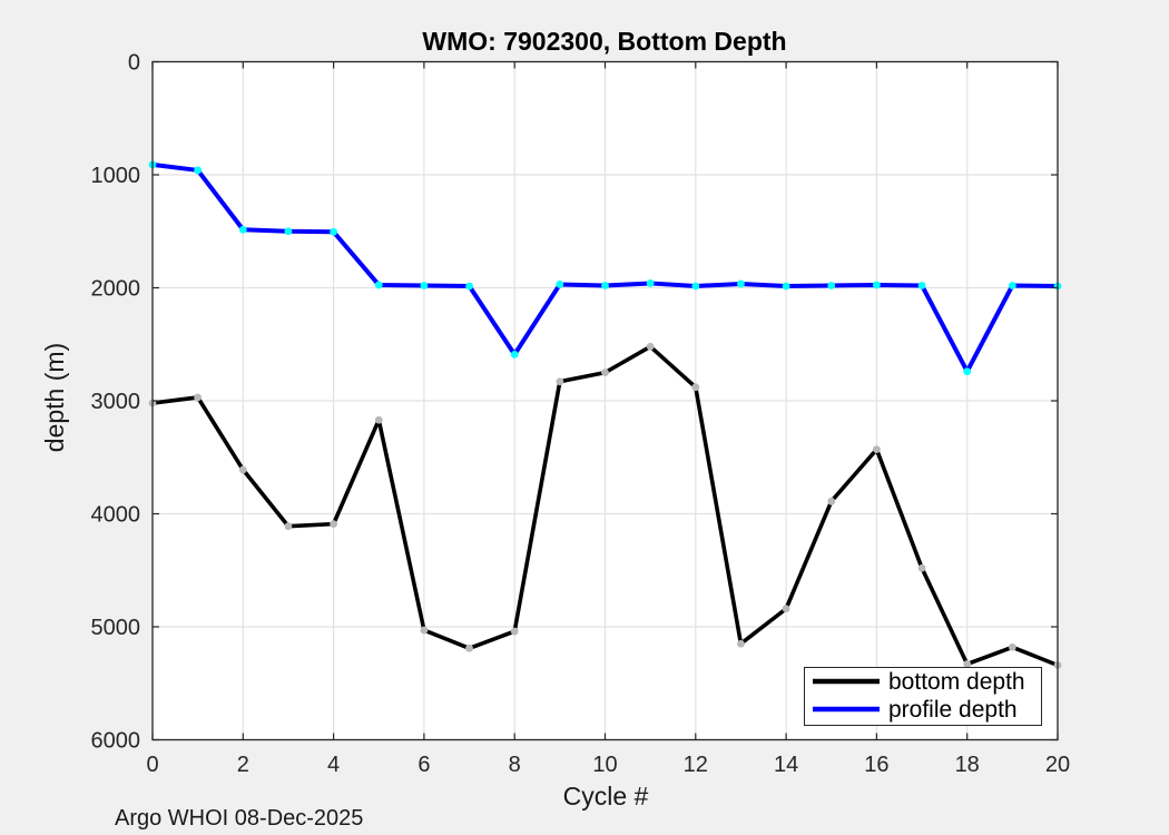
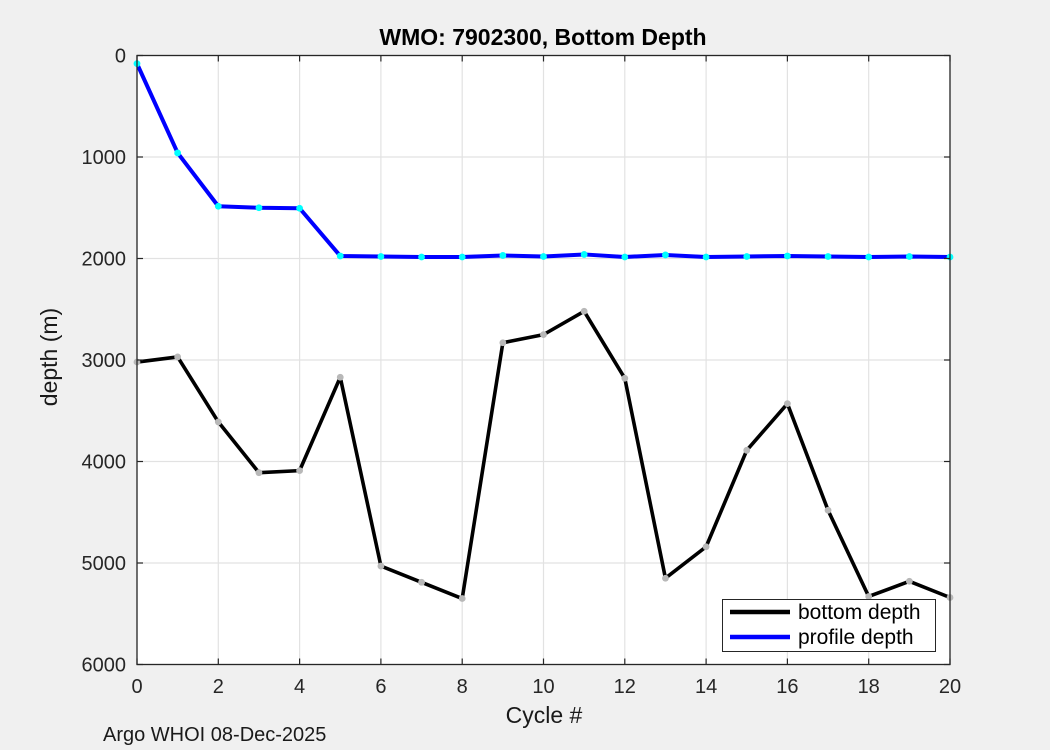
profile depth/0: 910 -> 80
bottom depth/8: 5040 -> 5350
profile depth/8: 2590 -> 1980
bottom depth/12: 2880 -> 3180
profile depth/18: 2740 -> 1980
